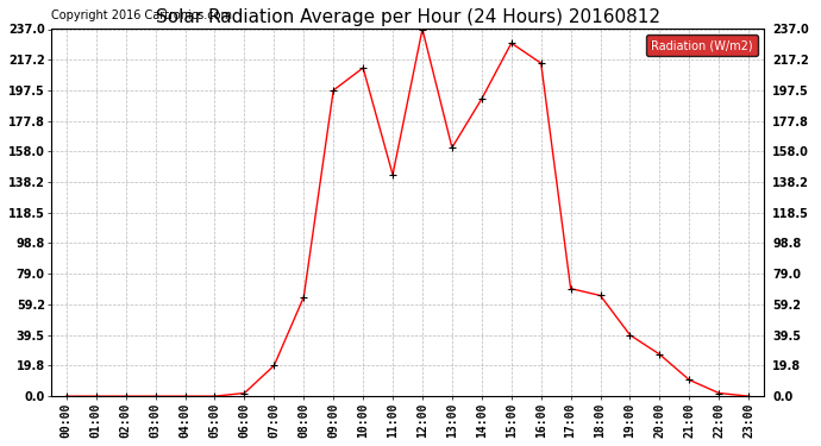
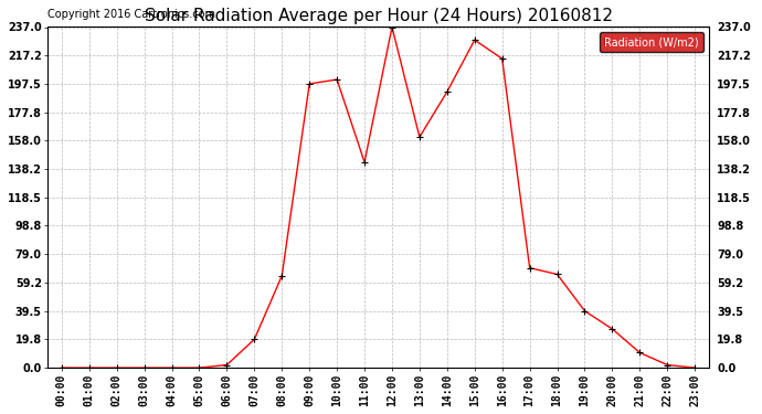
10:00: 212 -> 200
